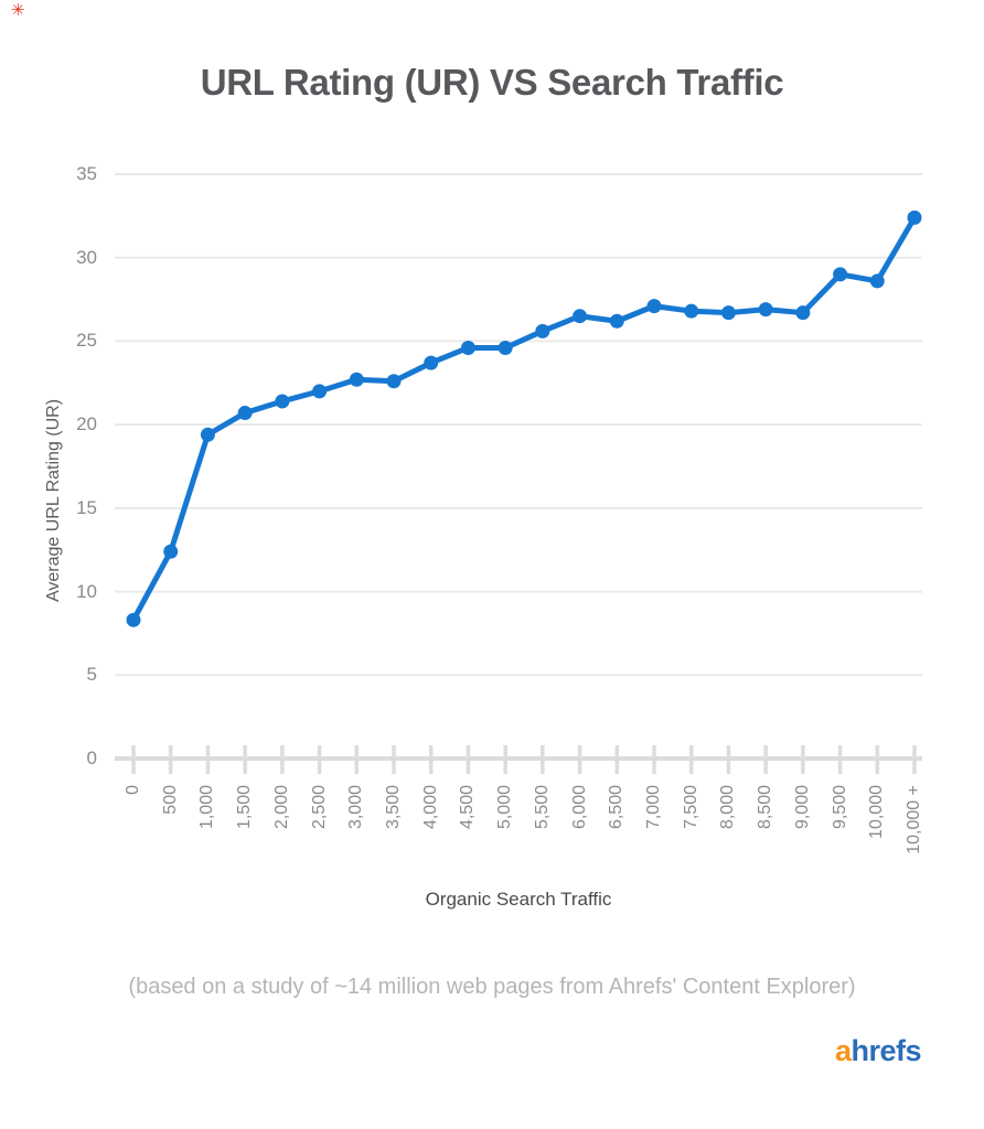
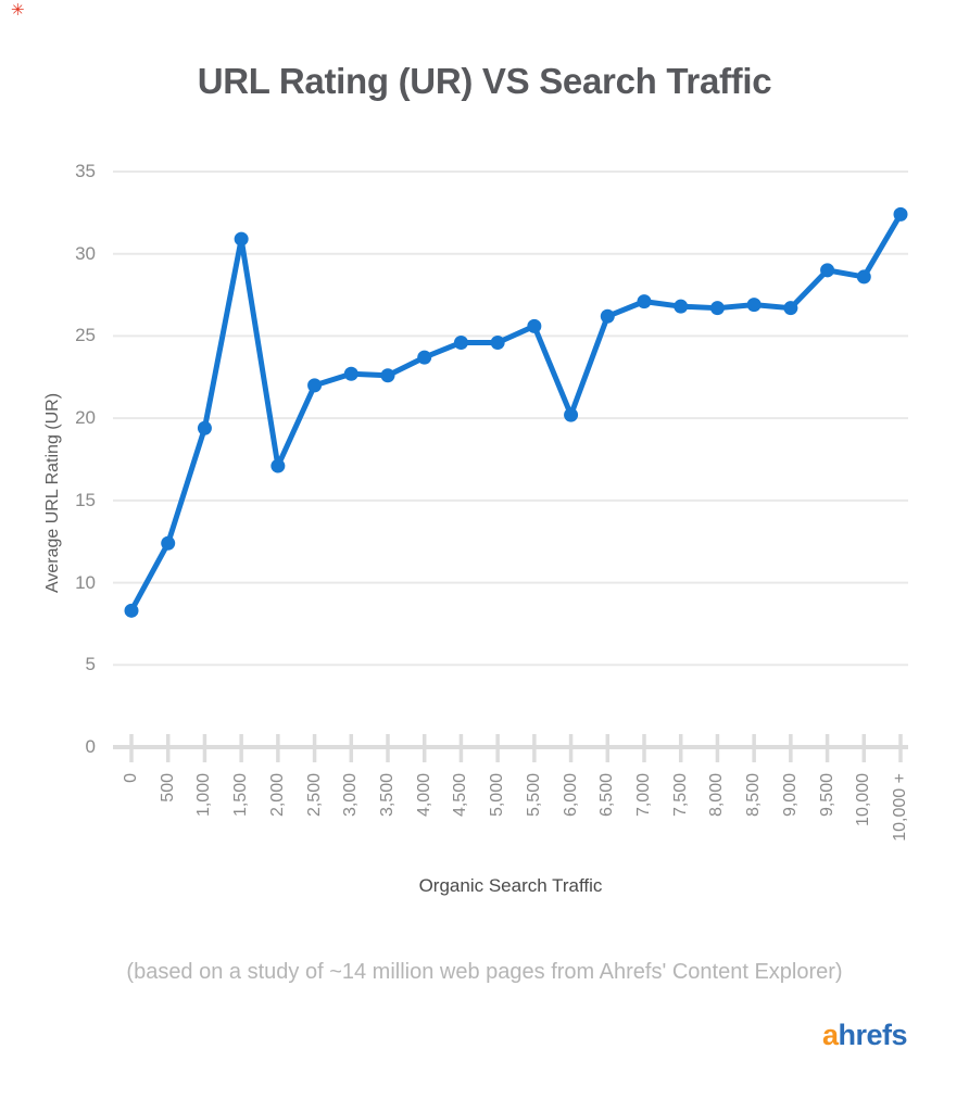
1,500: 20.7 -> 30.9
2,000: 21.4 -> 17.1
6,000: 26.5 -> 20.2
